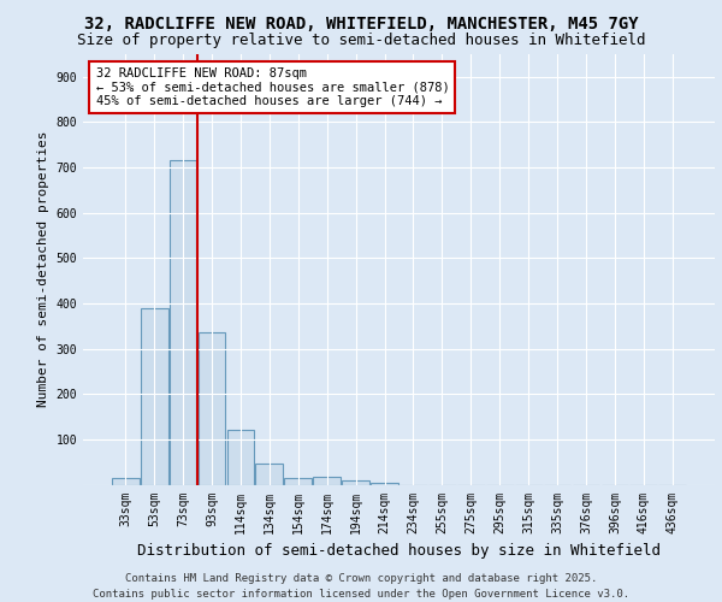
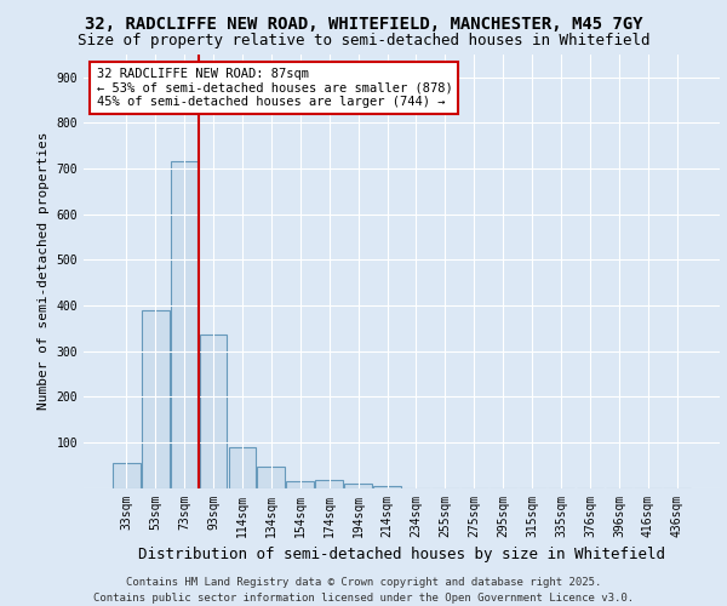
33sqm: 15 -> 55
114sqm: 120 -> 90
